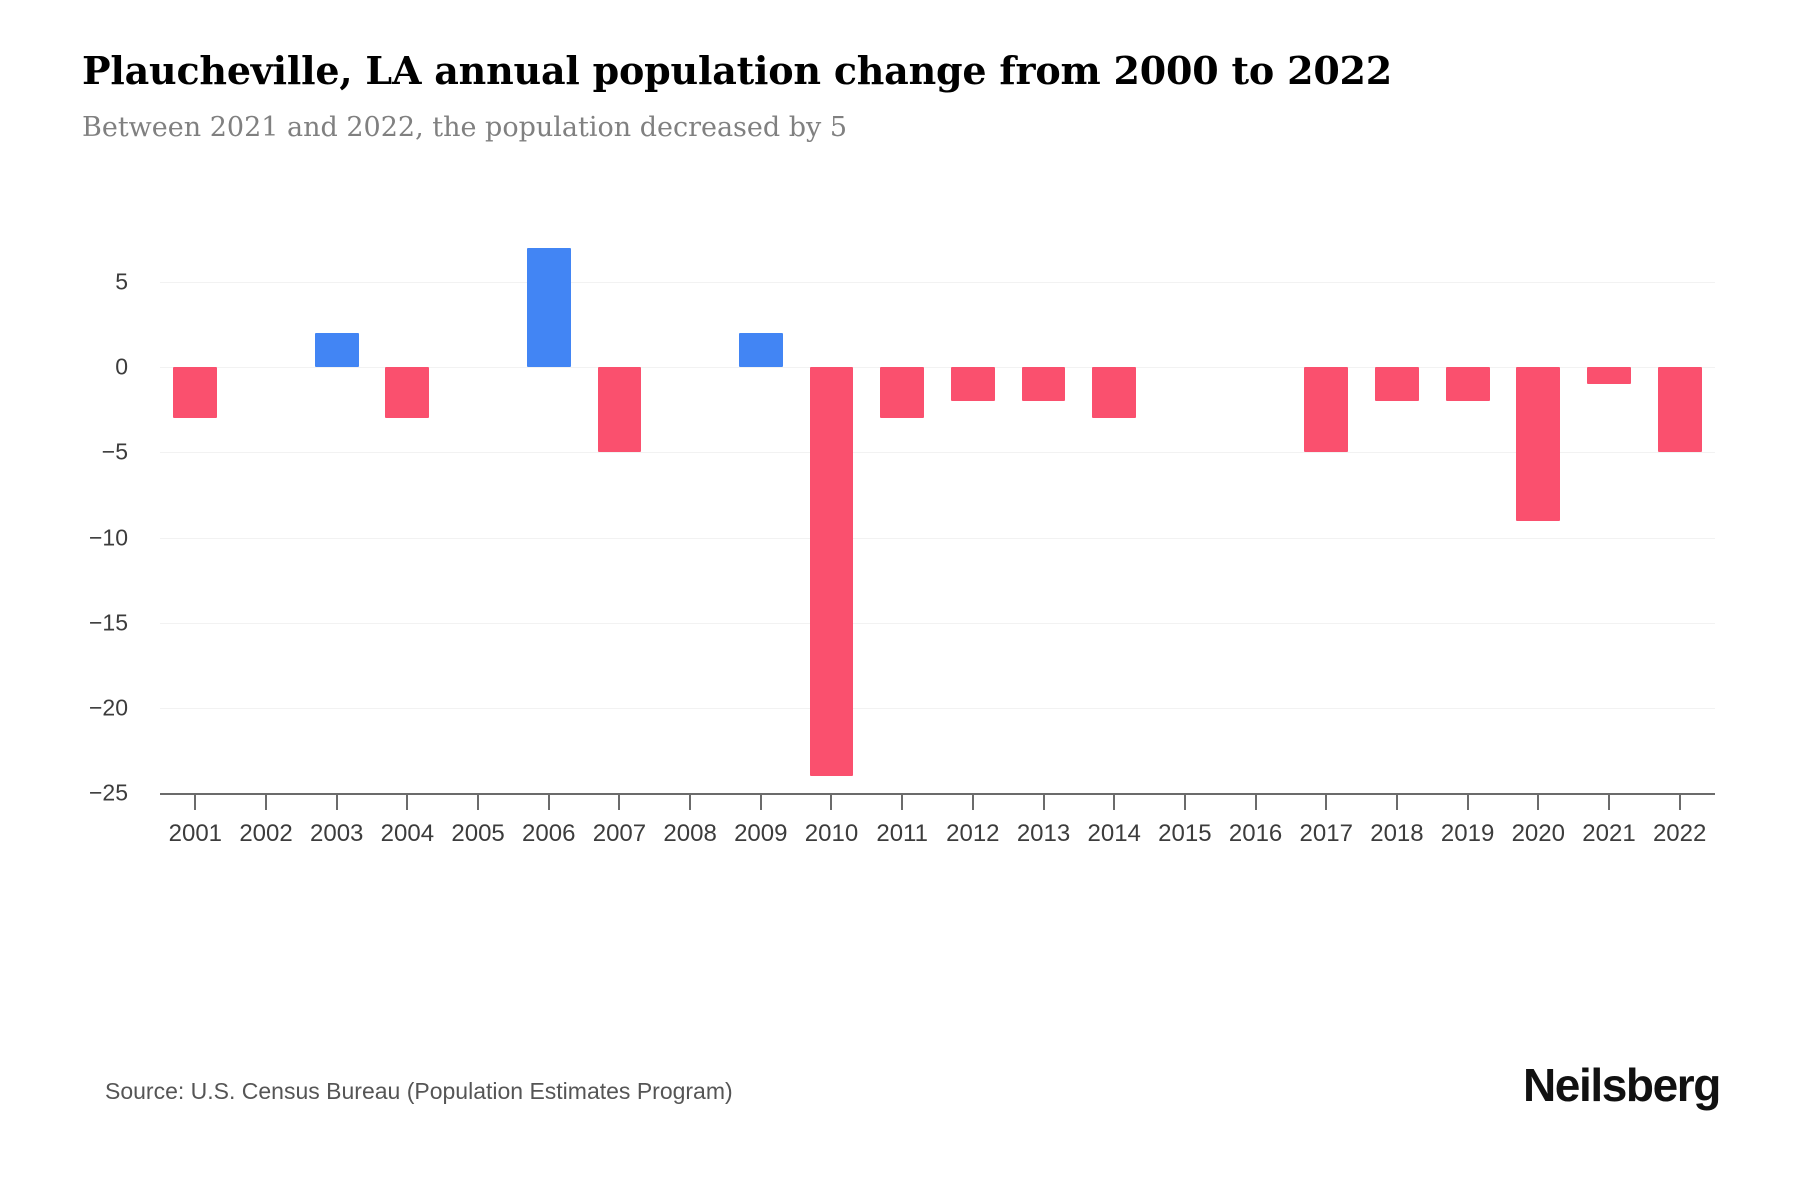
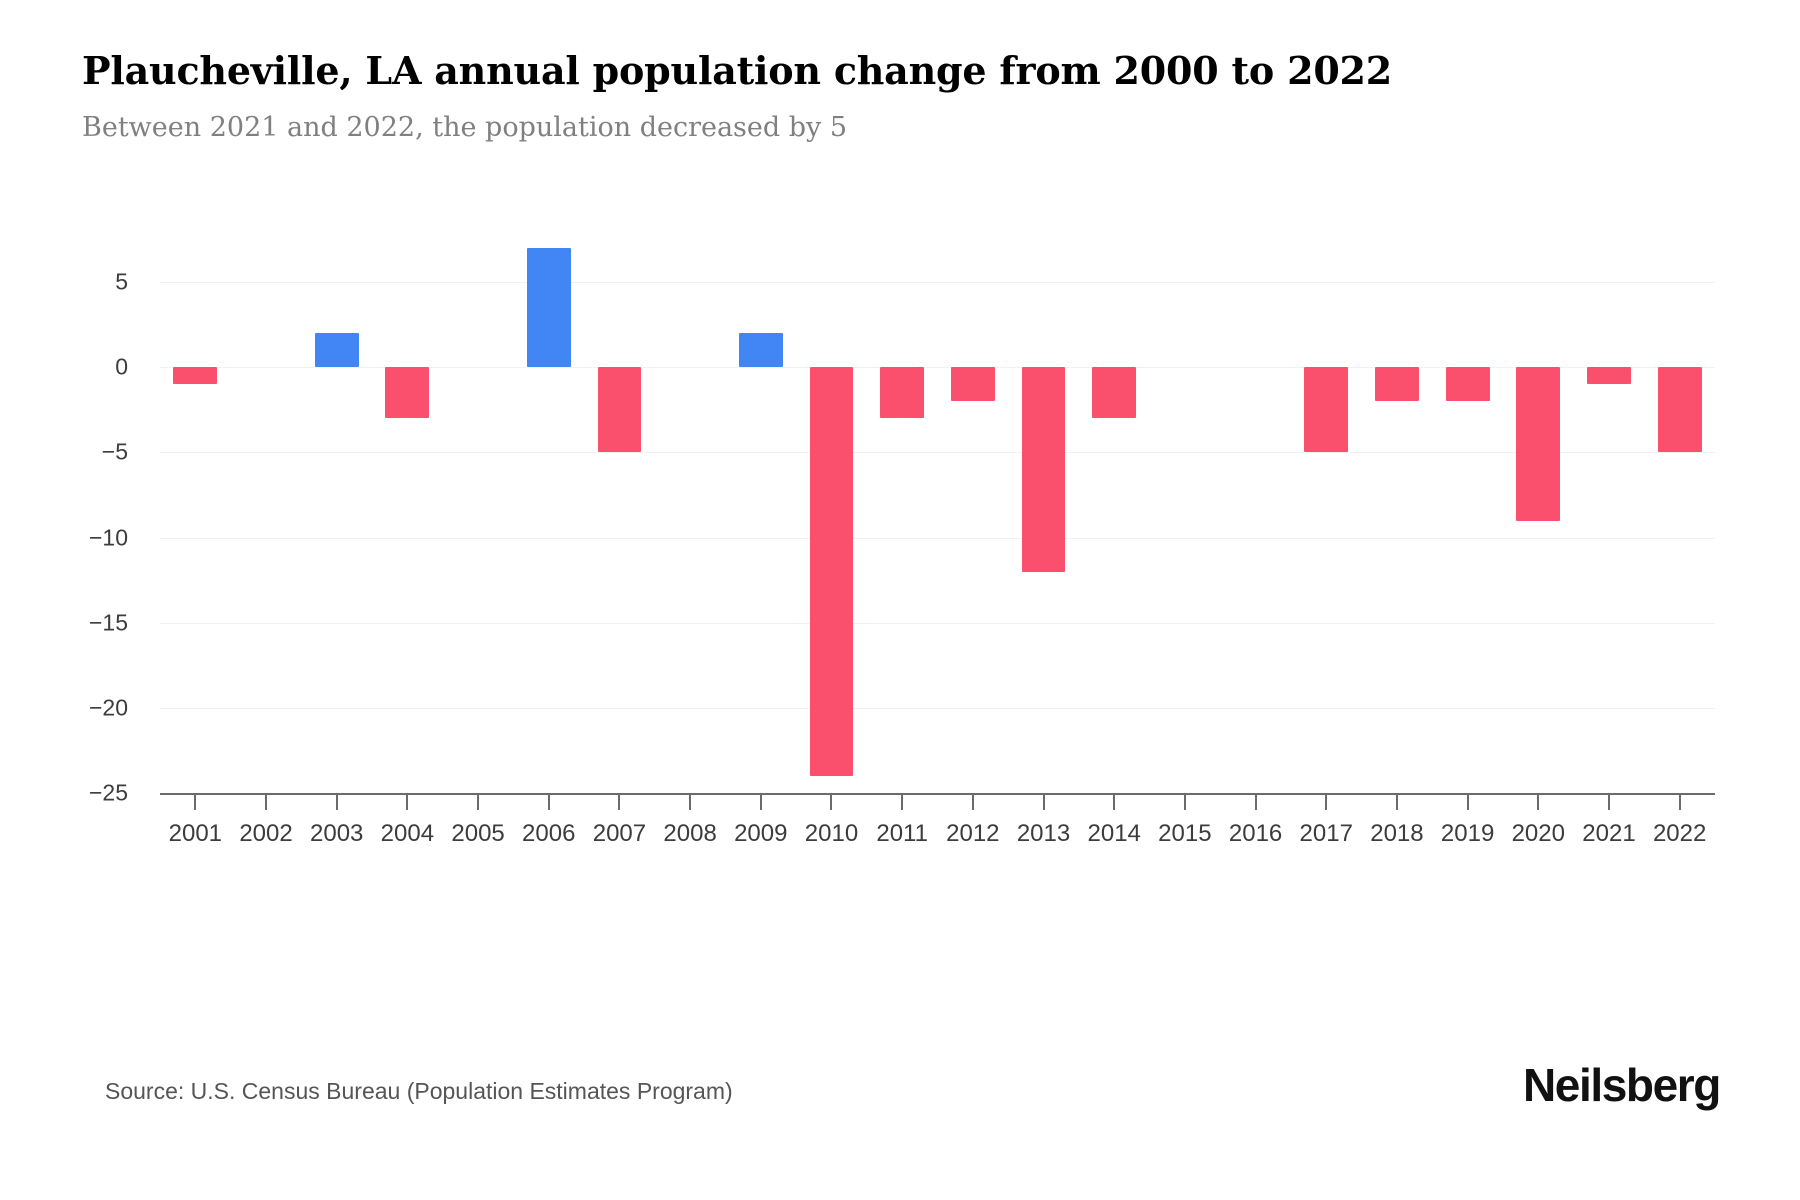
2001: -3 -> -1
2013: -2 -> -12
